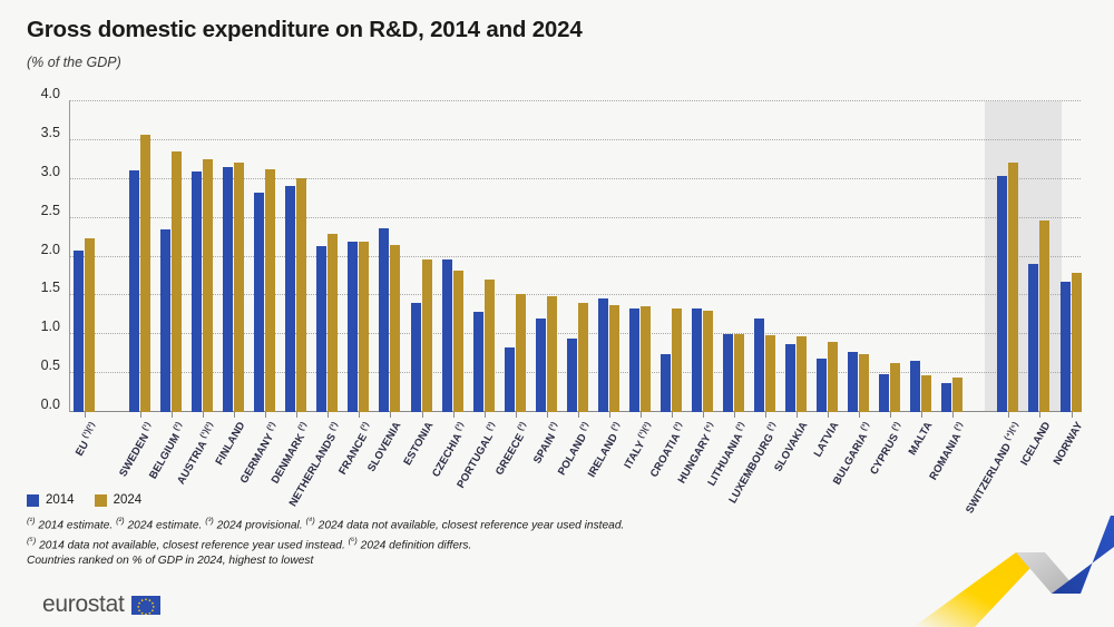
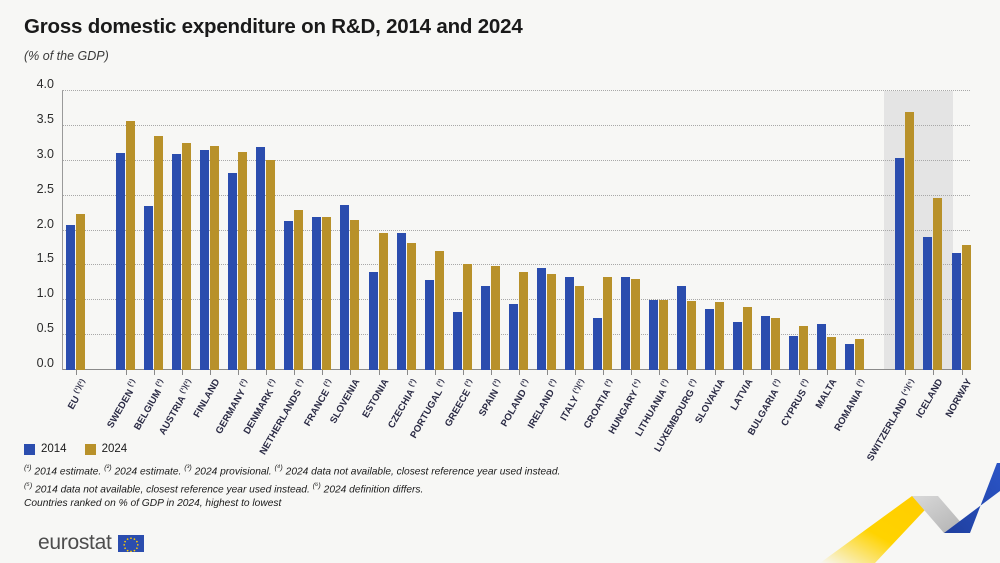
2014/DENMARK (²): 2.9 -> 3.2
2024/ITALY (¹)(²): 1.4 -> 1.2
2024/SWITZERLAND (⁴)(⁵): 3.2 -> 3.7
